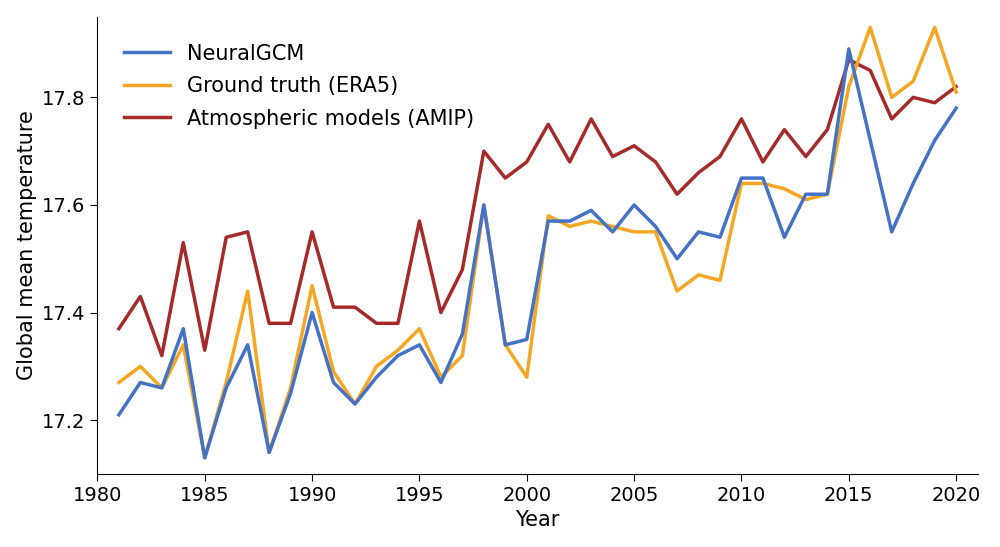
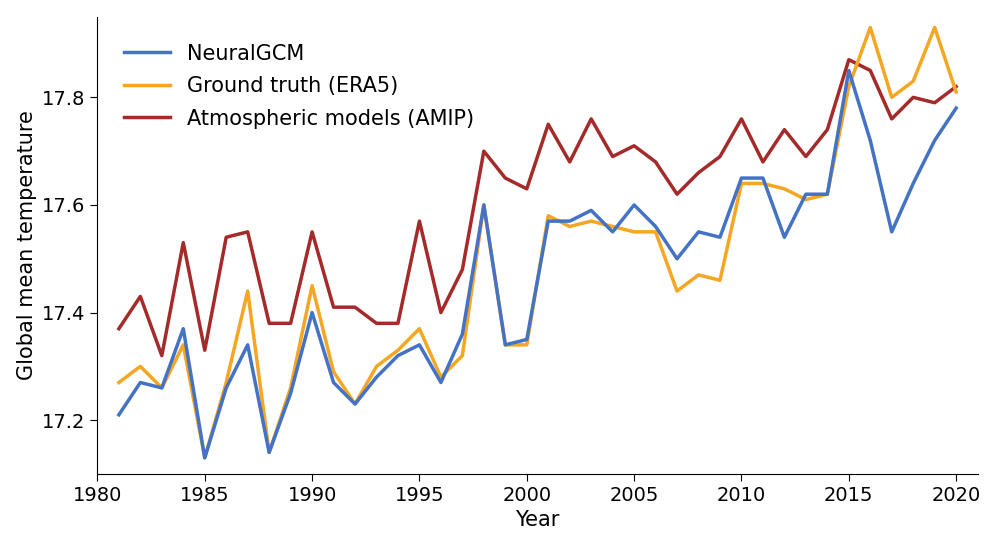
Ground truth (ERA5)/2000: 17.28 -> 17.34
Atmospheric models (AMIP)/2000: 17.68 -> 17.63
NeuralGCM/2015: 17.89 -> 17.85
